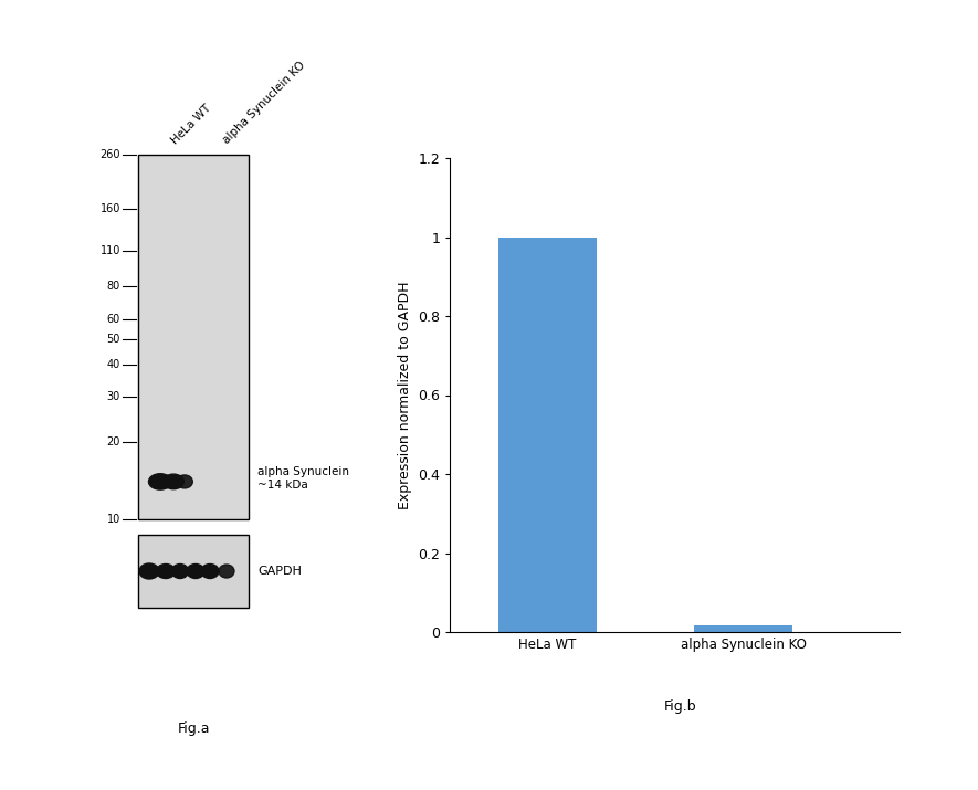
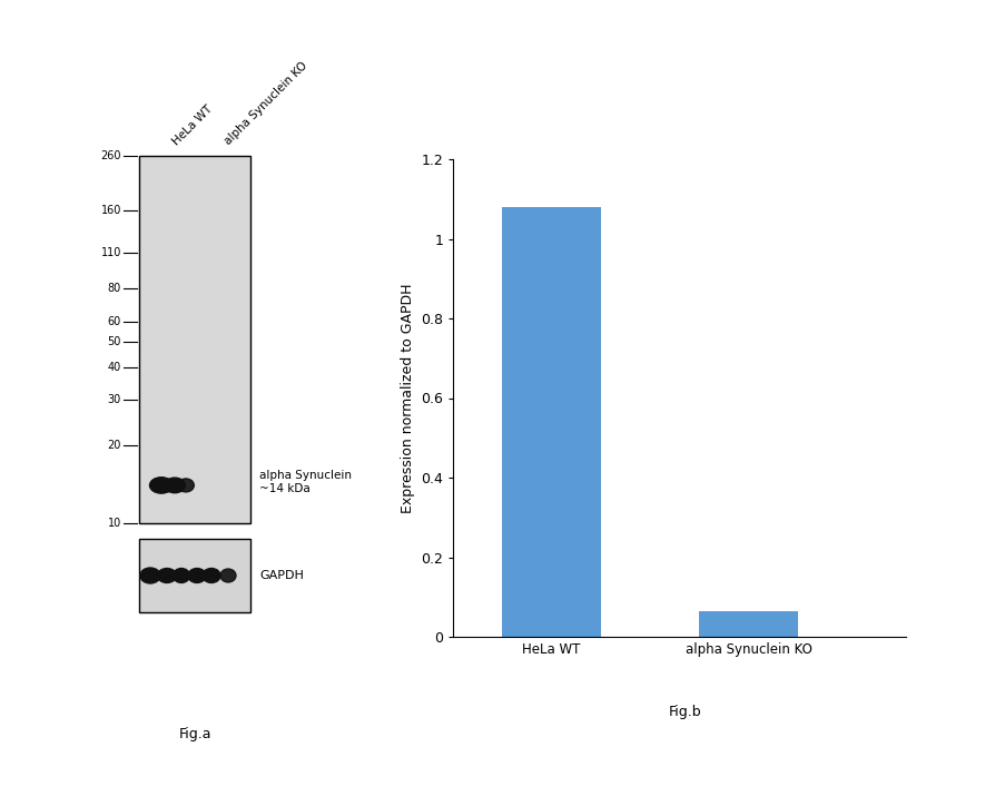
HeLa WT: 1.000 -> 1.080
alpha Synuclein KO: 0.018 -> 0.065
